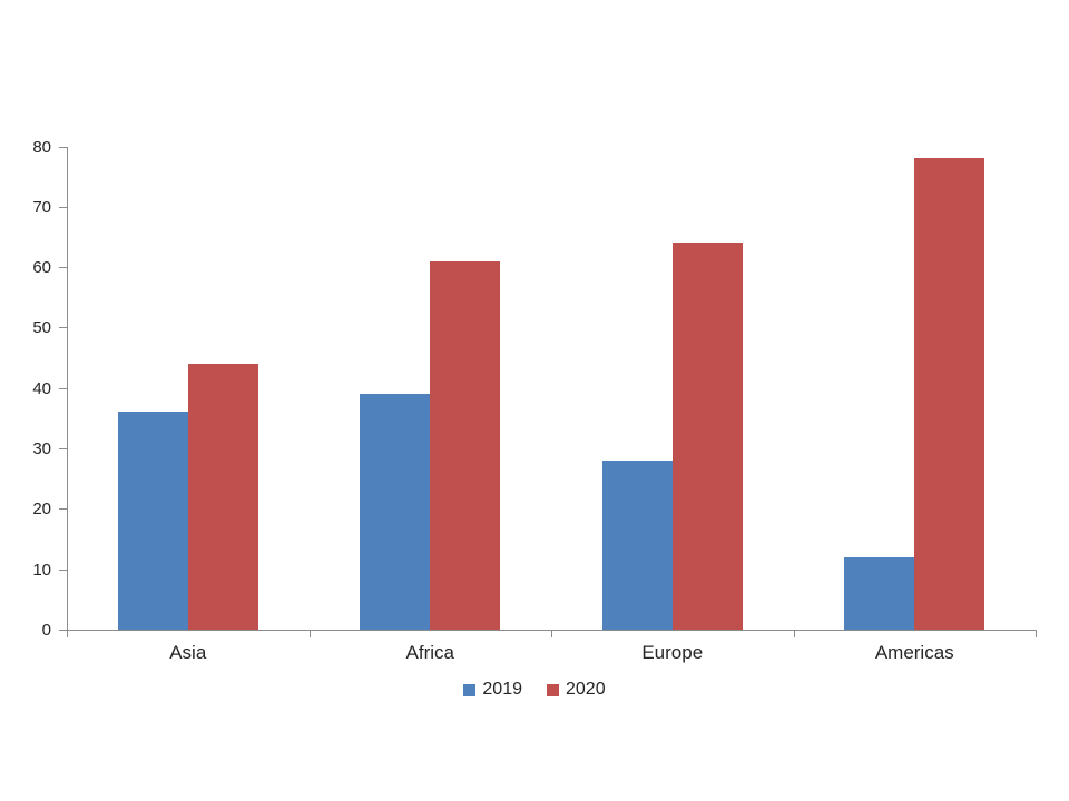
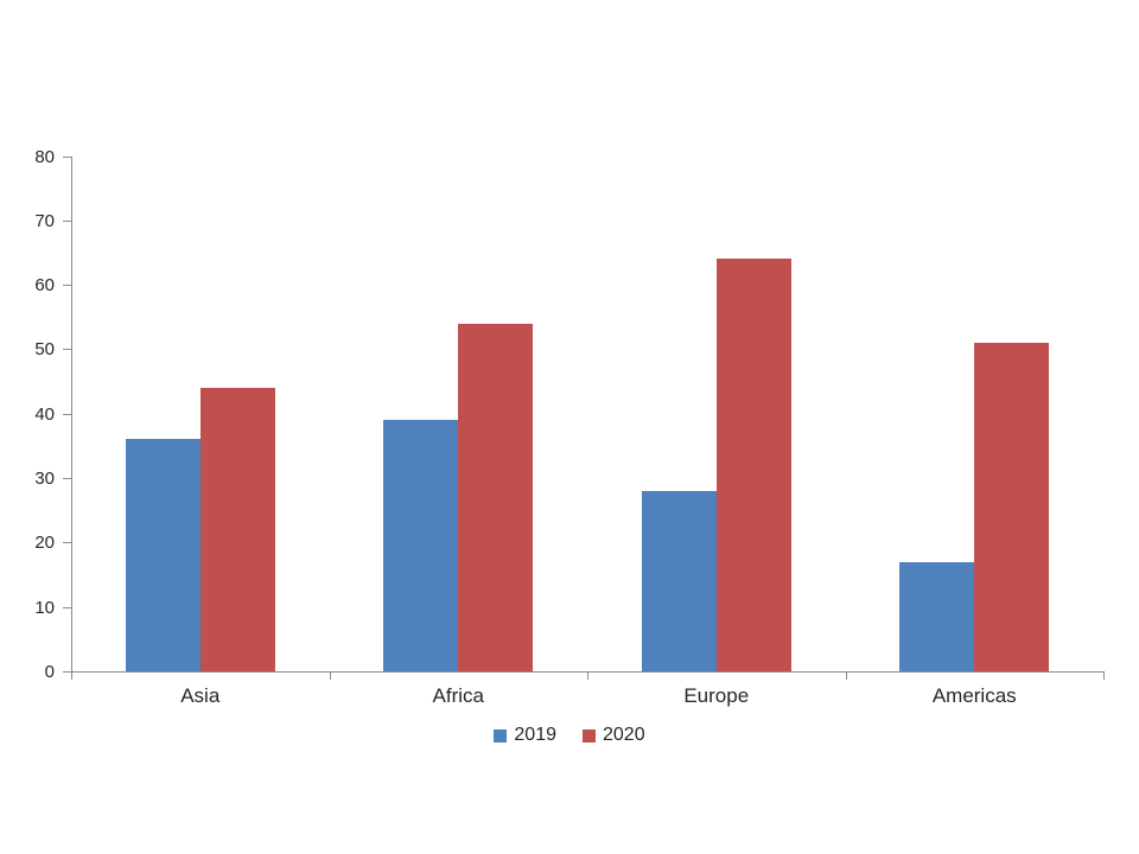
2020/Africa: 61 -> 54
2019/Americas: 12 -> 17
2020/Americas: 78 -> 51
